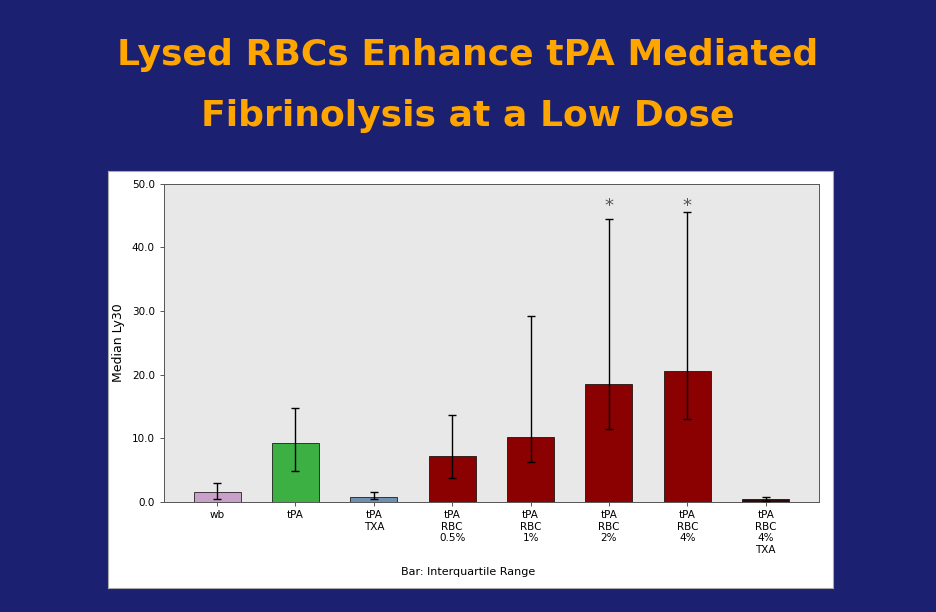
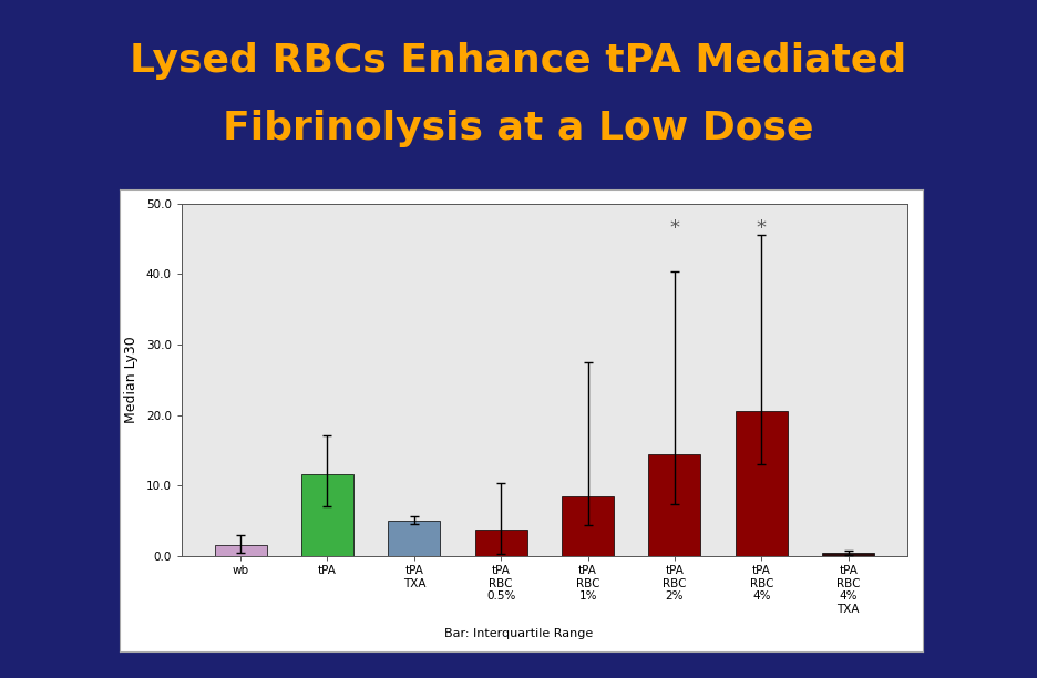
tPA: 9.3 -> 11.6
tPA TXA: 0.8 -> 5.0
tPA RBC 0.5%: 7.2 -> 3.8
tPA RBC 1%: 10.2 -> 8.4
tPA RBC 2%: 18.5 -> 14.4
